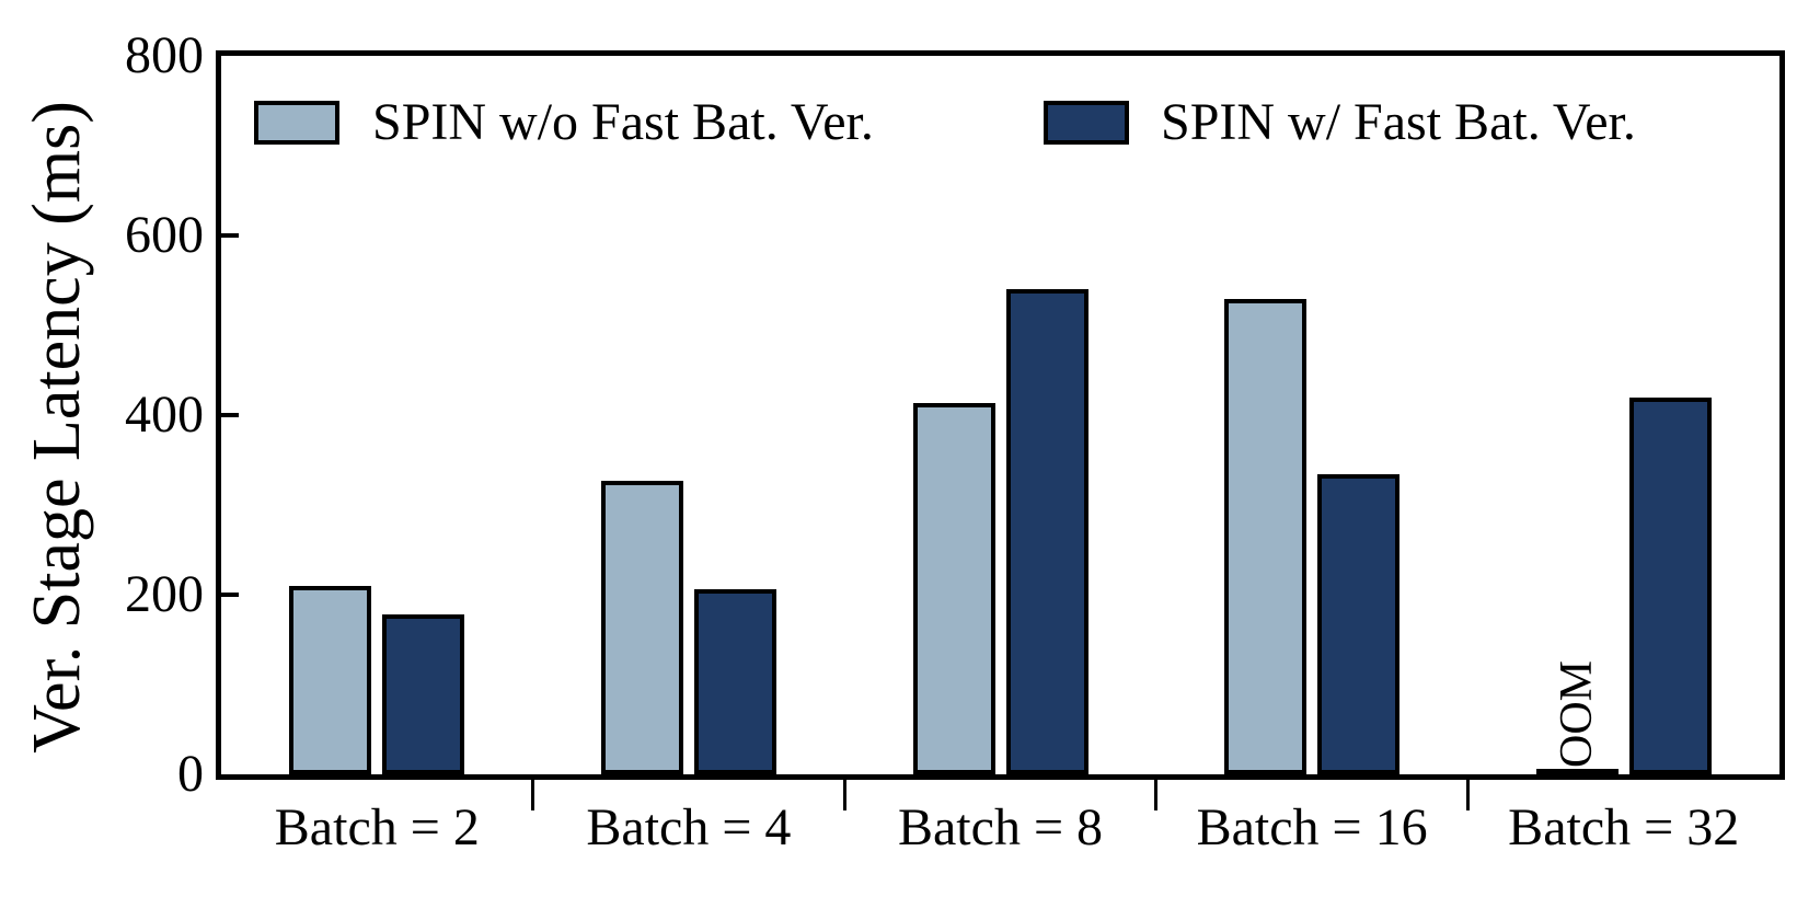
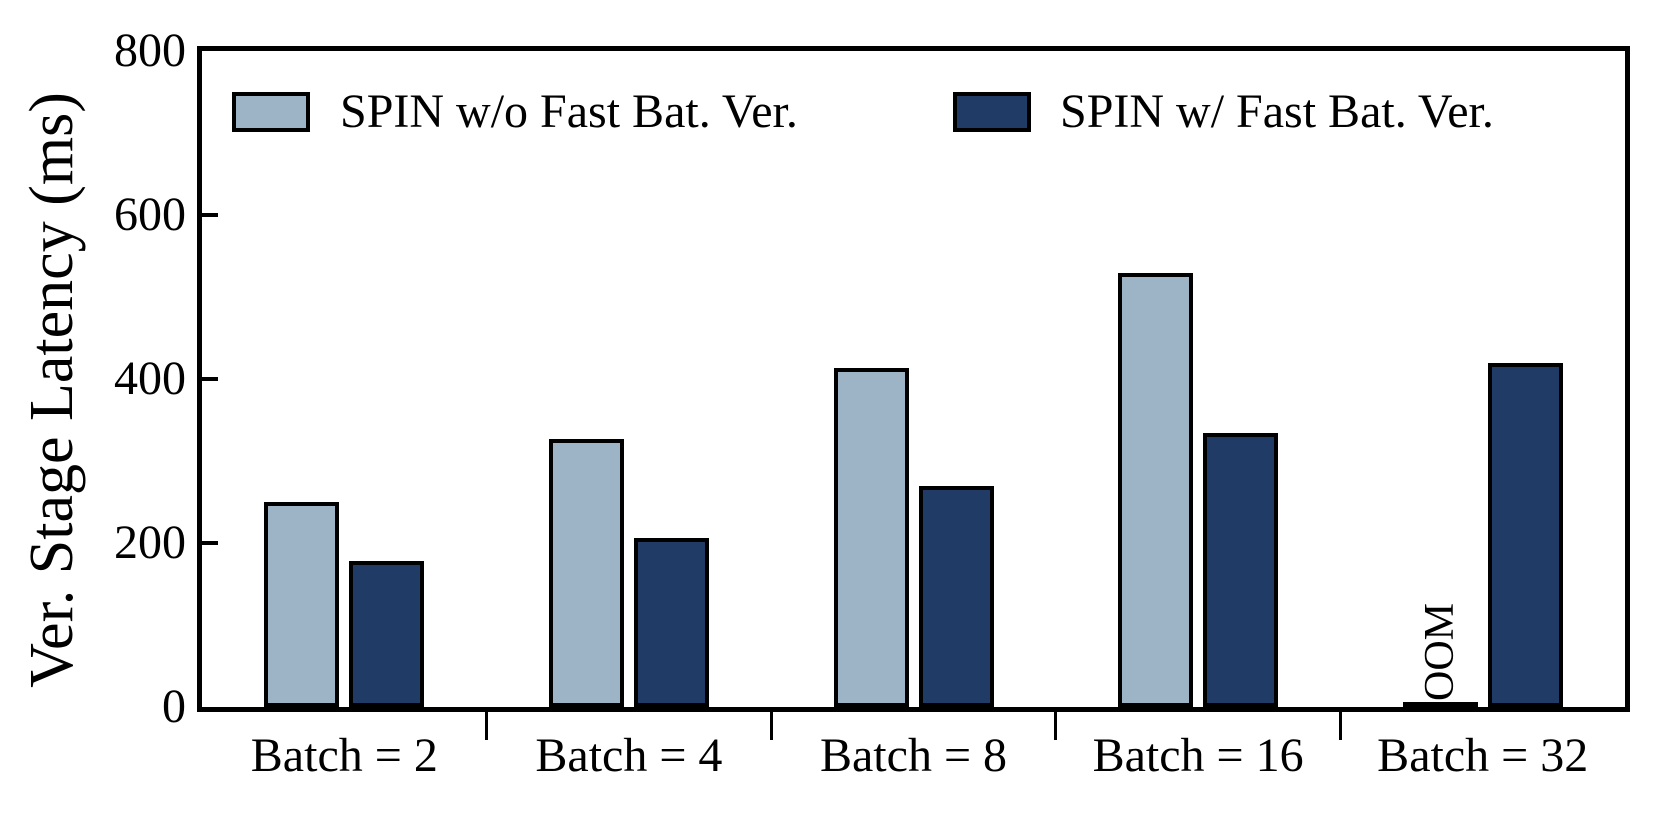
SPIN w/o Fast Bat. Ver./Batch = 2: 210 -> 250
SPIN w/ Fast Bat. Ver./Batch = 8: 540 -> 270
